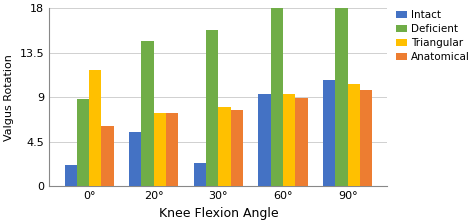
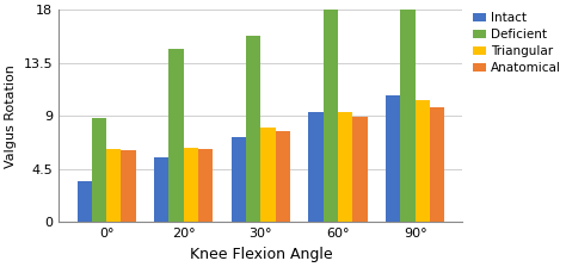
Intact/0°: 2.2 -> 3.5
Triangular/0°: 11.8 -> 6.2
Triangular/20°: 7.4 -> 6.3
Anatomical/20°: 7.4 -> 6.2
Intact/30°: 2.4 -> 7.2
